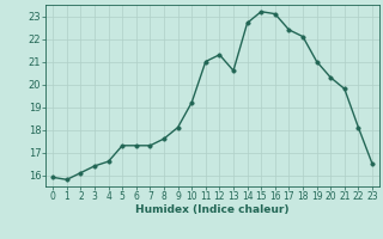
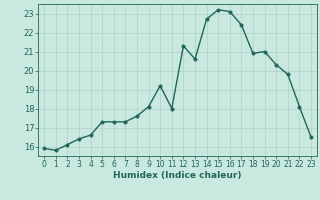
11: 21.0 -> 18.0
18: 22.1 -> 20.9
